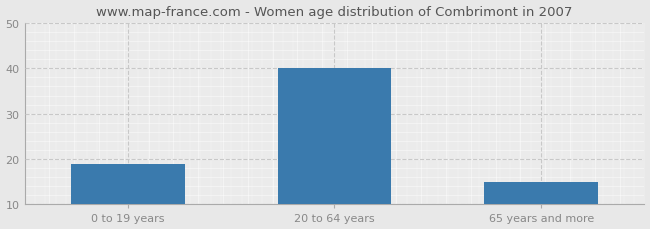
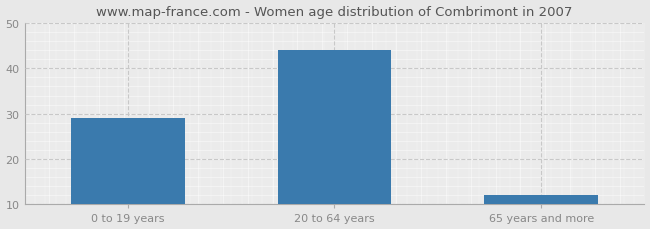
0 to 19 years: 19 -> 29
20 to 64 years: 40 -> 44
65 years and more: 15 -> 12
